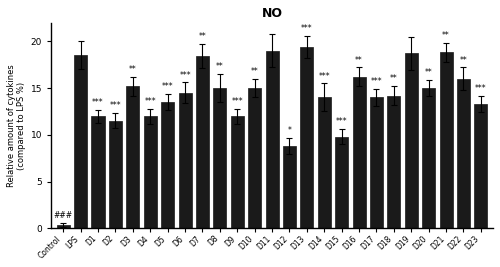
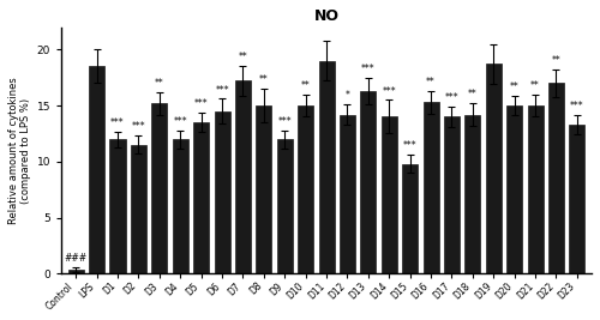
D7: 18.4 -> 17.2
D12: 8.8 -> 14.2
D13: 19.4 -> 16.3
D16: 16.2 -> 15.3
D21: 18.8 -> 15.0
D22: 16.0 -> 17.0
